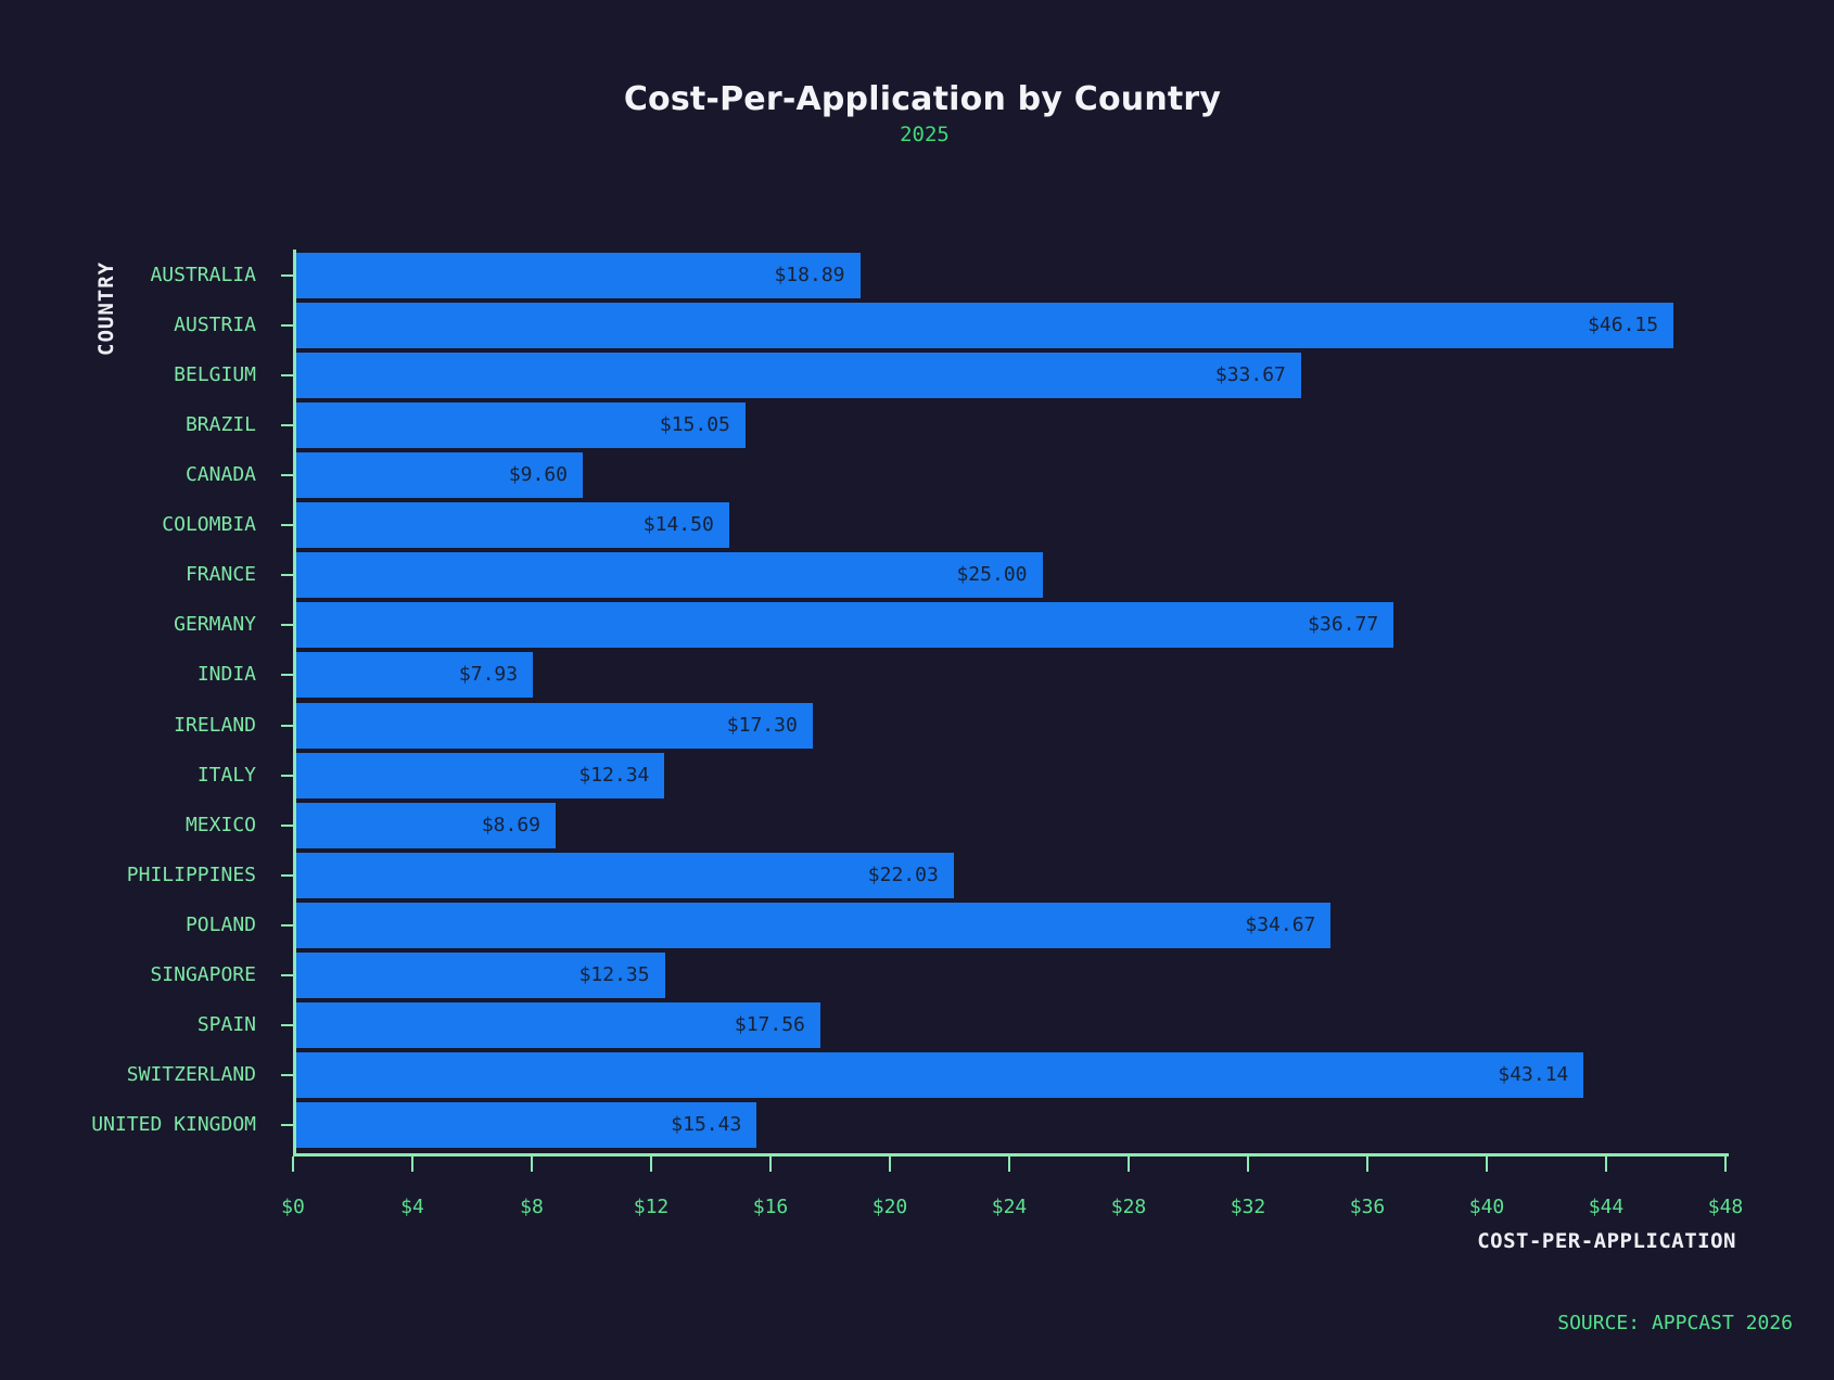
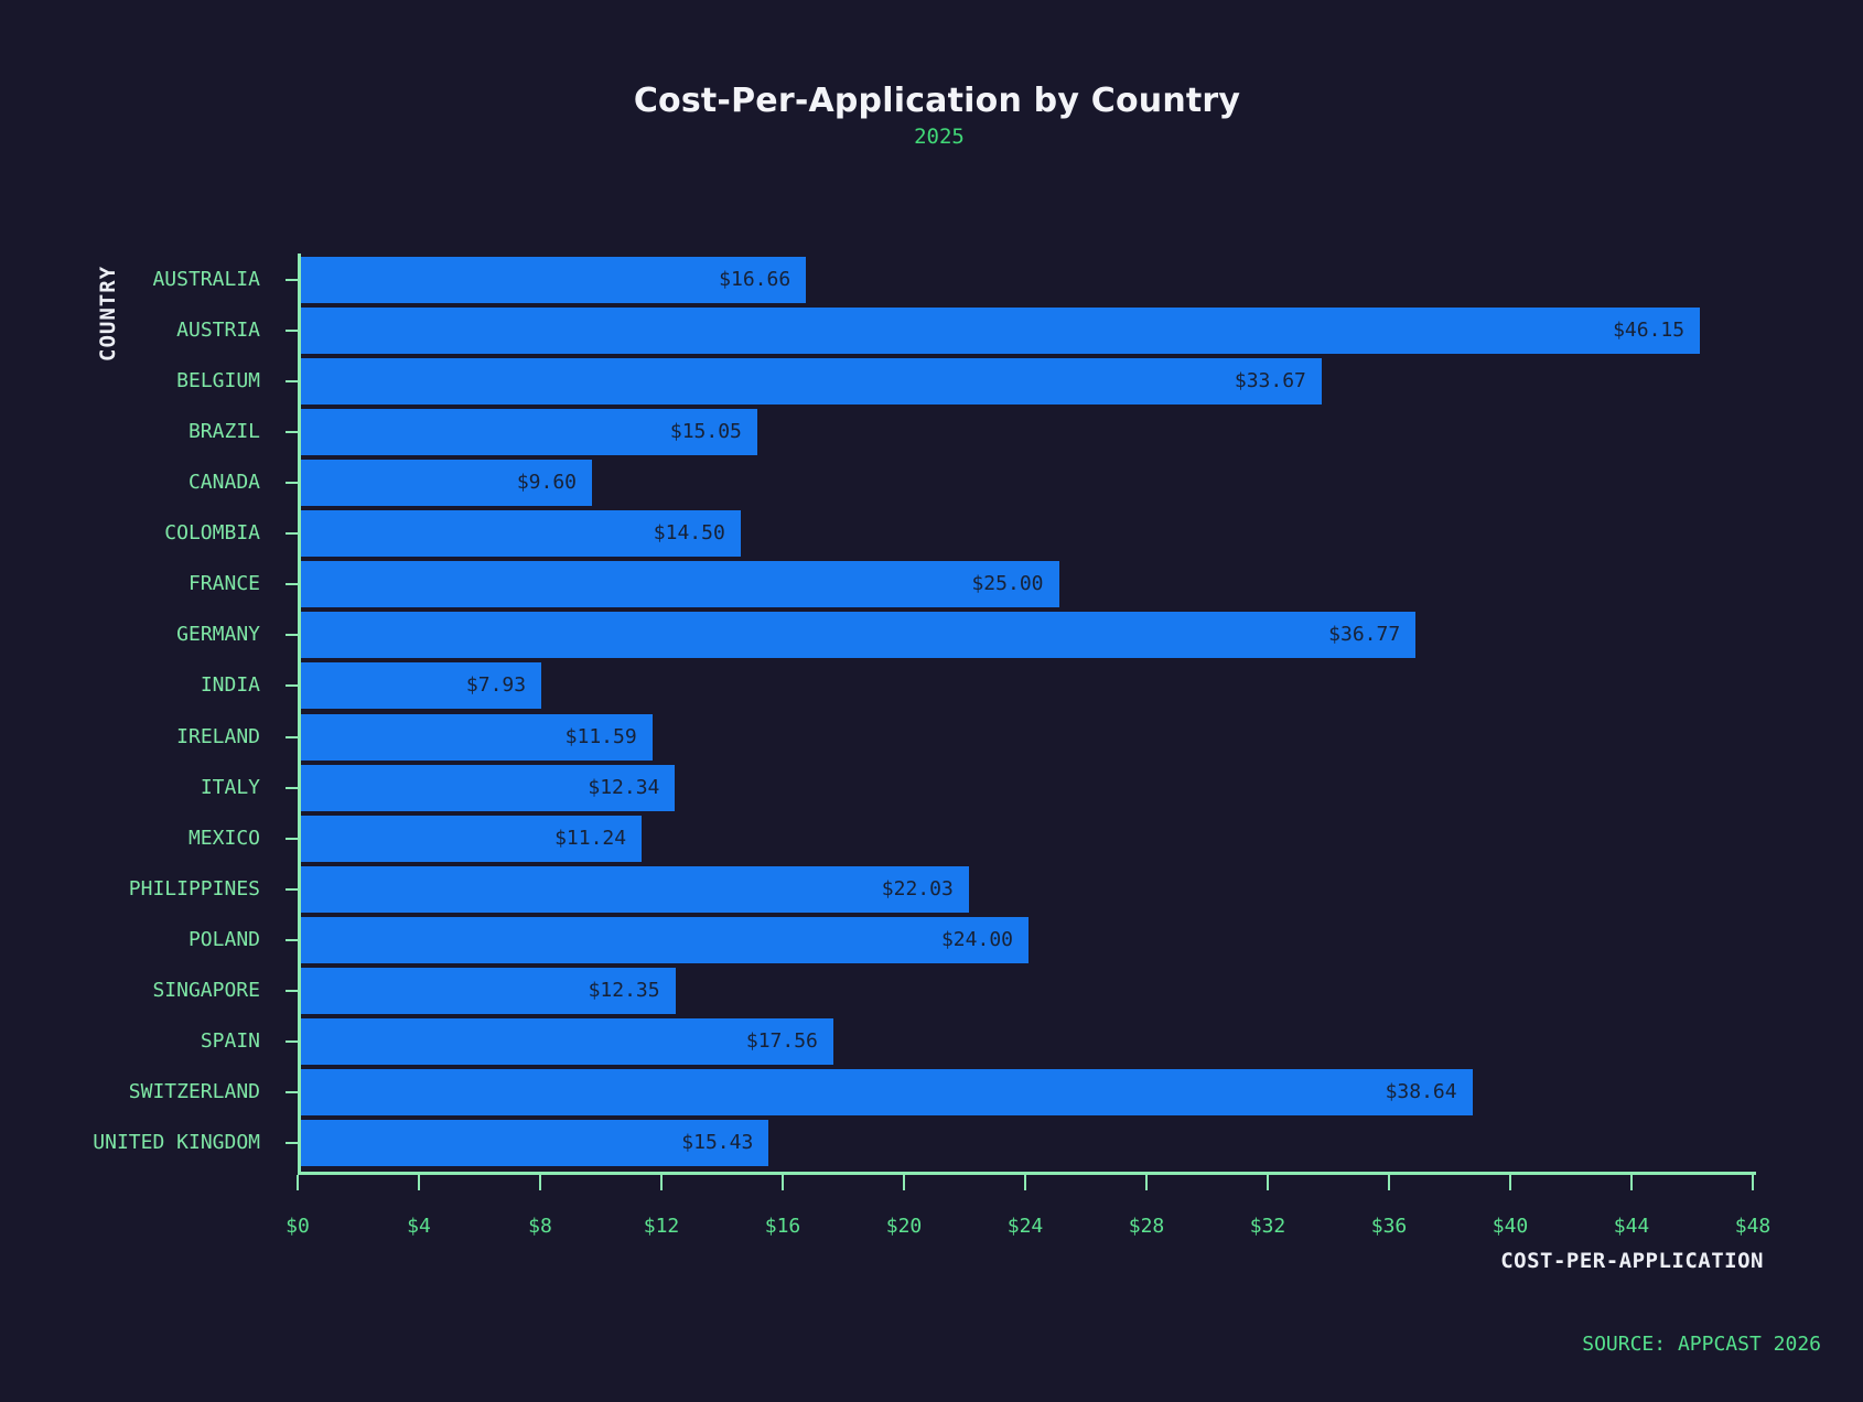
AUSTRALIA: $18.89 -> $16.66
IRELAND: $17.30 -> $11.59
MEXICO: $8.69 -> $11.24
POLAND: $34.67 -> $24.00
SWITZERLAND: $43.14 -> $38.64
